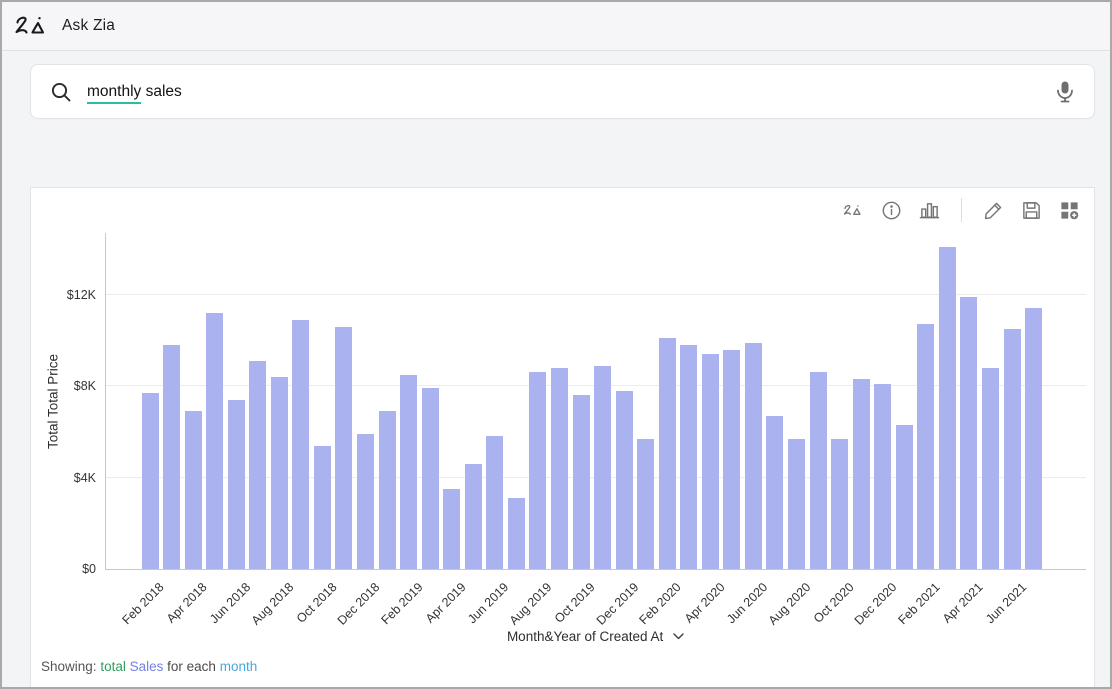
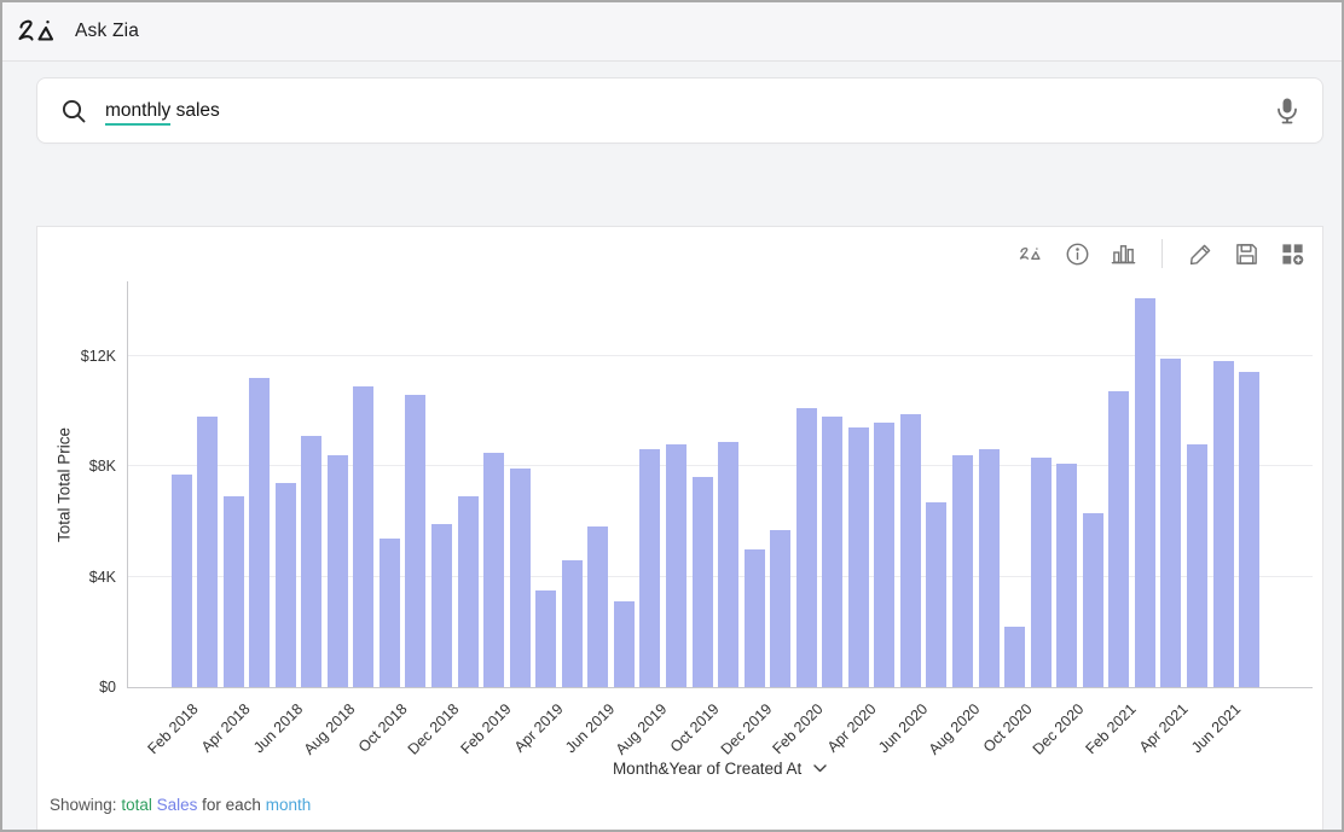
Dec 2019: $7.8K -> $5.0K
Aug 2020: $5.7K -> $8.4K
Oct 2020: $5.7K -> $2.2K
Jun 2021: $10.5K -> $11.8K
